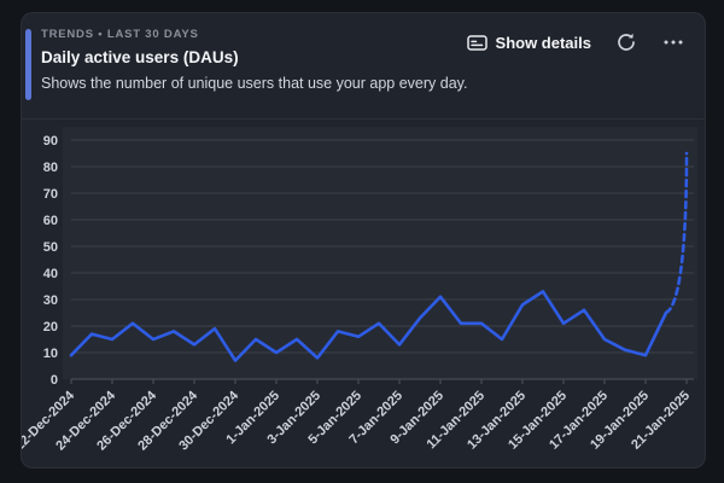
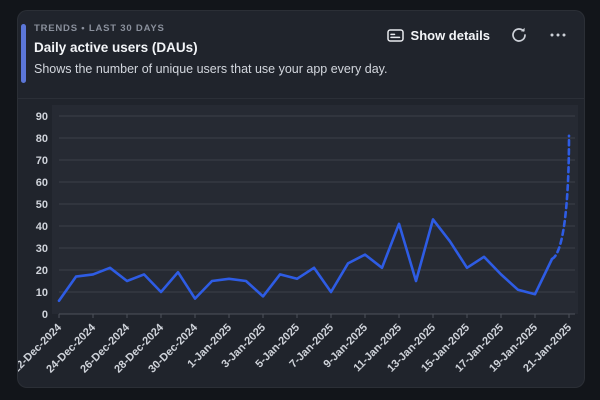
22-Dec-2024: 9 -> 6
24-Dec-2024: 15 -> 18
28-Dec-2024: 13 -> 10
1-Jan-2025: 10 -> 16
7-Jan-2025: 13 -> 10
9-Jan-2025: 31 -> 27
11-Jan-2025: 21 -> 41
13-Jan-2025: 28 -> 43
17-Jan-2025: 15 -> 18
21-Jan-2025: 85 -> 81
